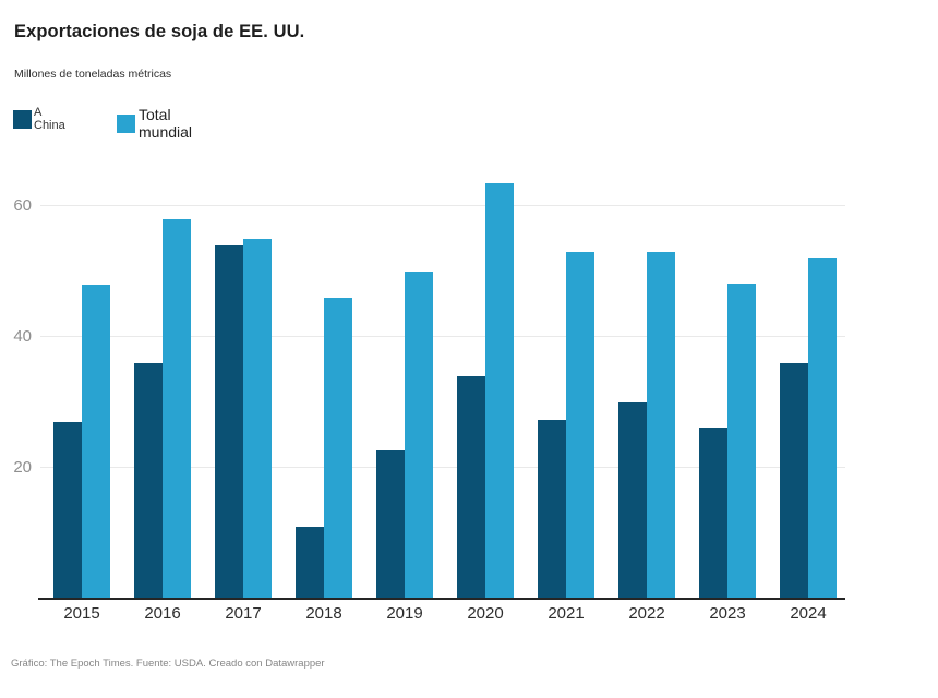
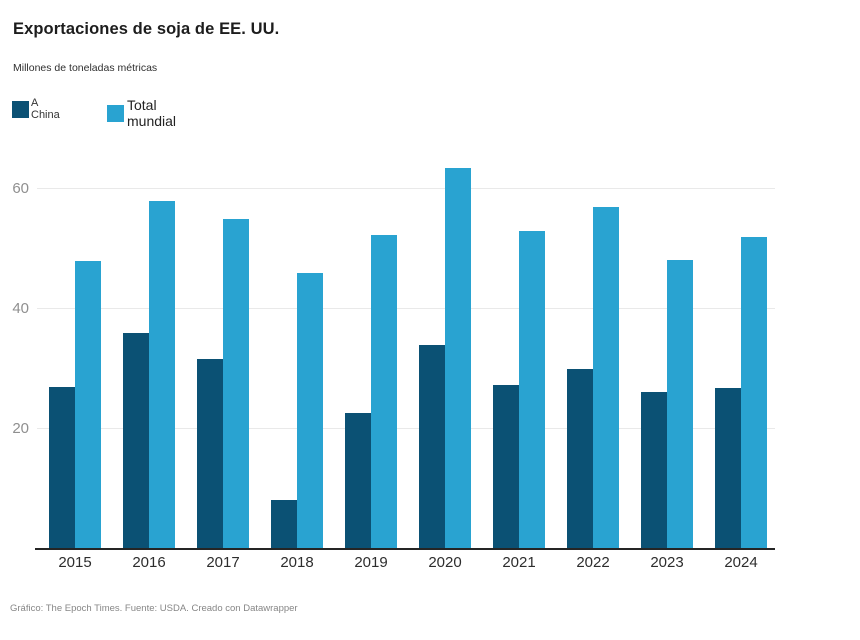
A China/2017: 54 -> 32
A China/2018: 11 -> 8
Total mundial/2019: 50 -> 52
Total mundial/2022: 53 -> 57
A China/2024: 36 -> 27
